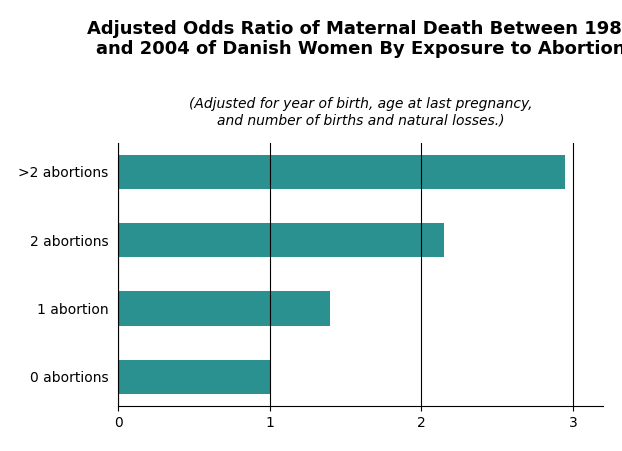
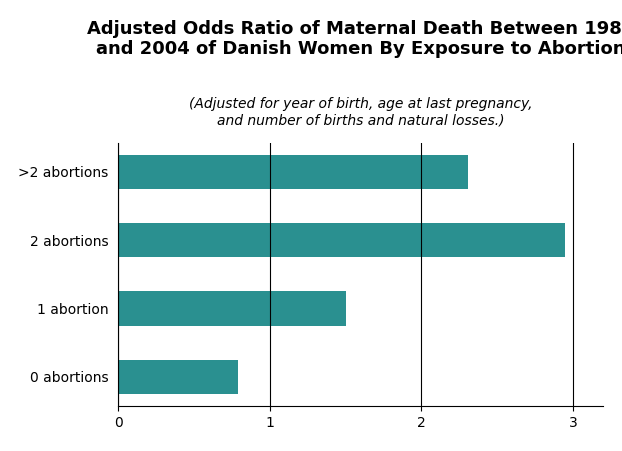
>2 abortions: 2.95 -> 2.31
2 abortions: 2.15 -> 2.95
1 abortion: 1.40 -> 1.50
0 abortions: 1.00 -> 0.79
